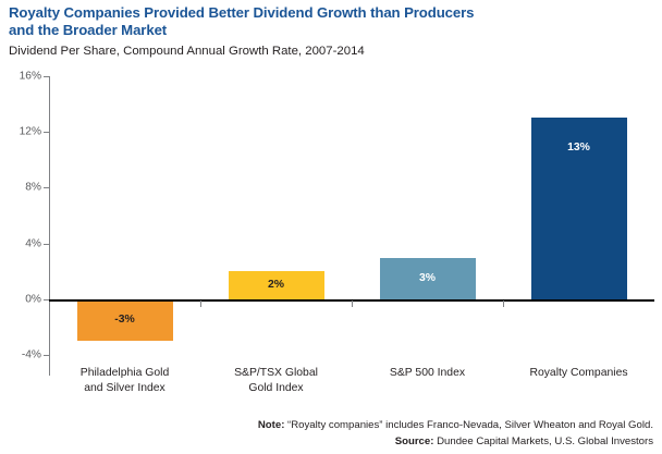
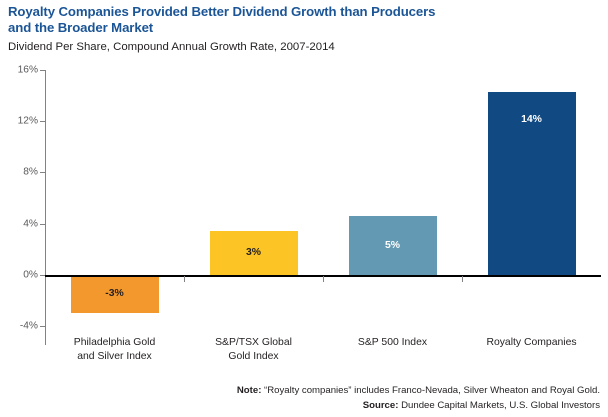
S&P/TSX Global Gold Index: 2% -> 3%
S&P 500 Index: 3% -> 5%
Royalty Companies: 13% -> 14%
